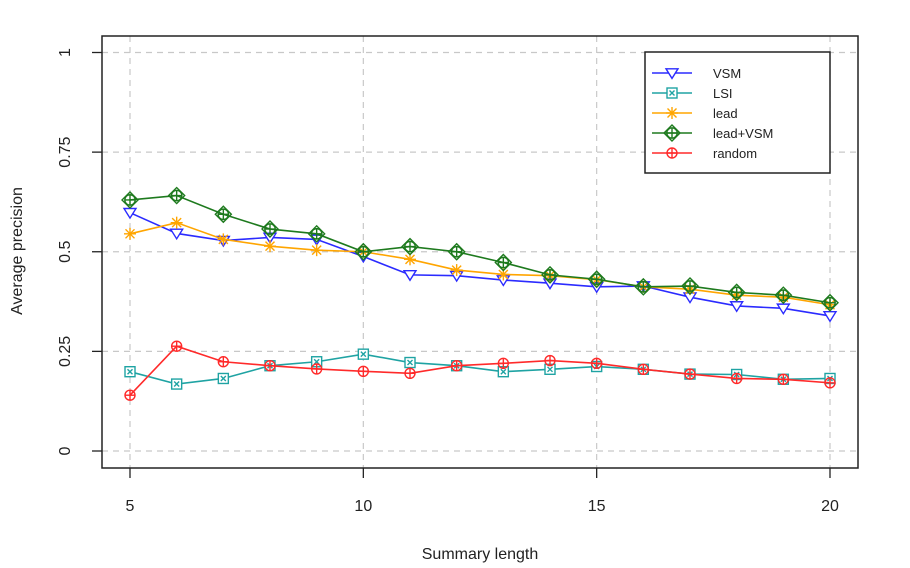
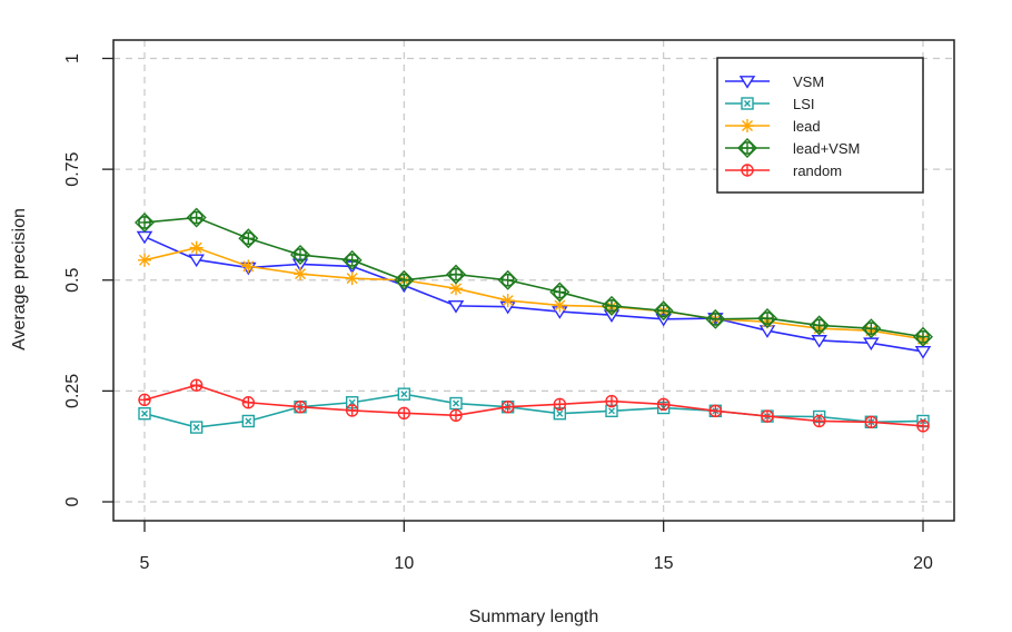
random/5: 0.14 -> 0.23
